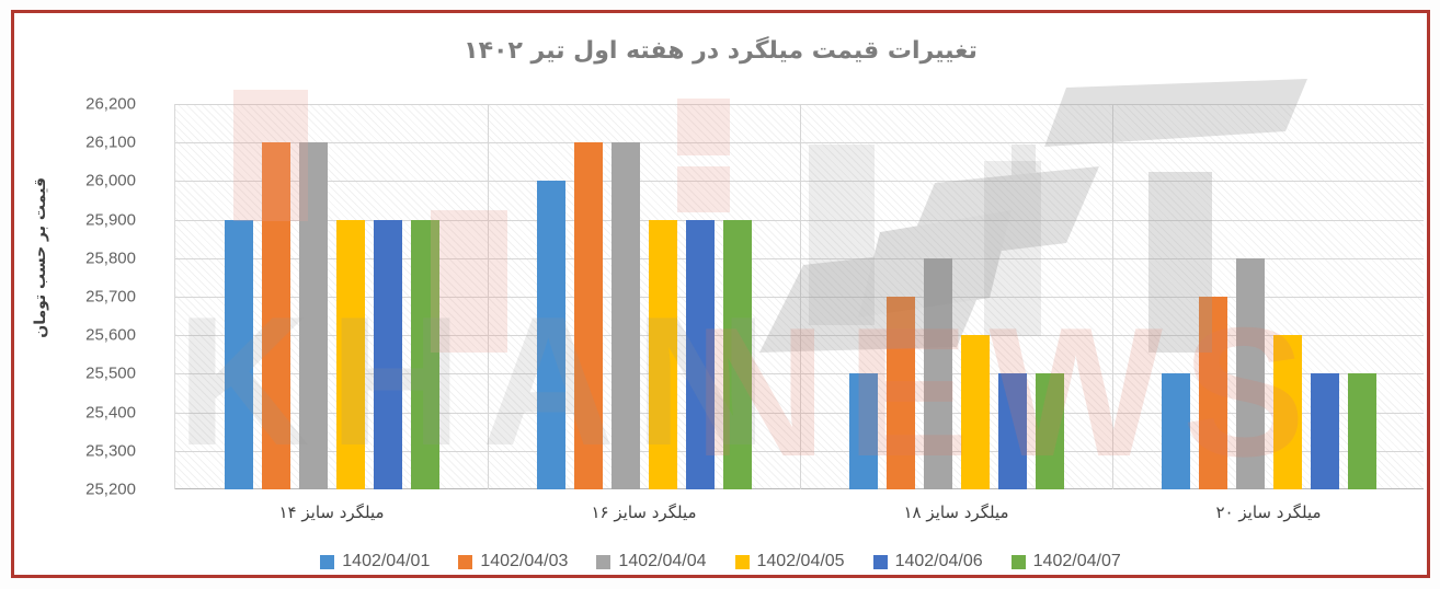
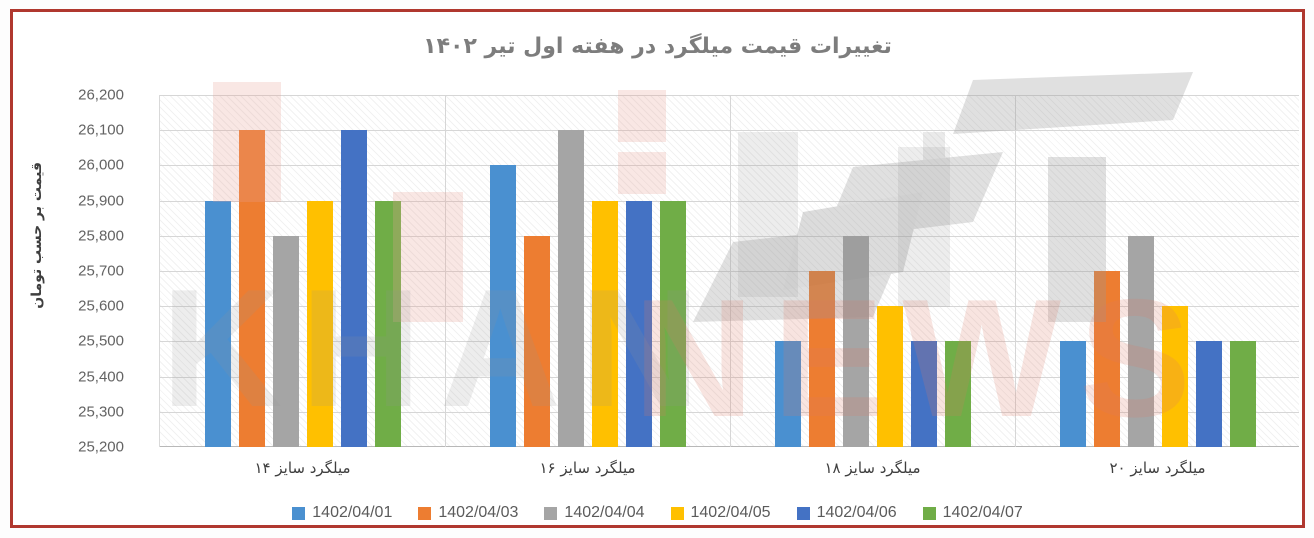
1402/04/04/میلگرد سایز ۱۴: 26100 -> 25800
1402/04/06/میلگرد سایز ۱۴: 25900 -> 26100
1402/04/03/میلگرد سایز ۱۶: 26100 -> 25800
